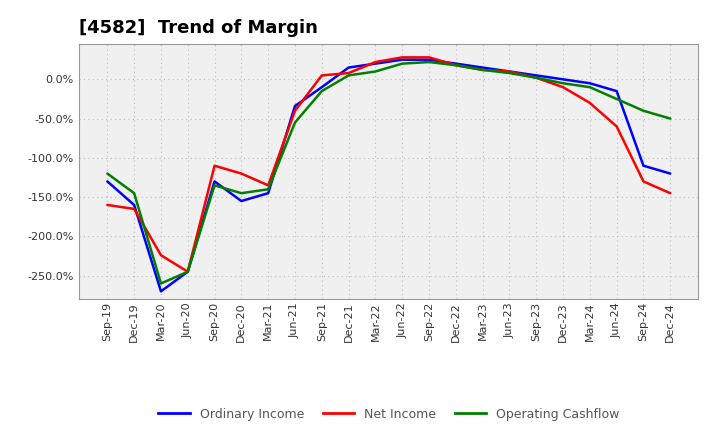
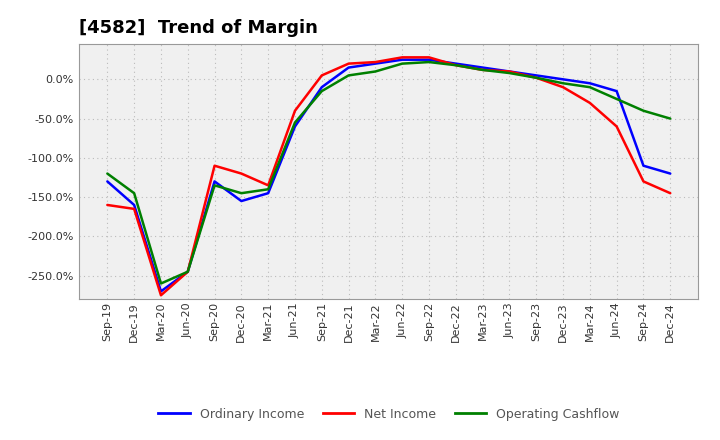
Net Income/Mar-20: -224% -> -275%
Ordinary Income/Jun-21: -34% -> -60%
Net Income/Dec-21: 8% -> 20%
